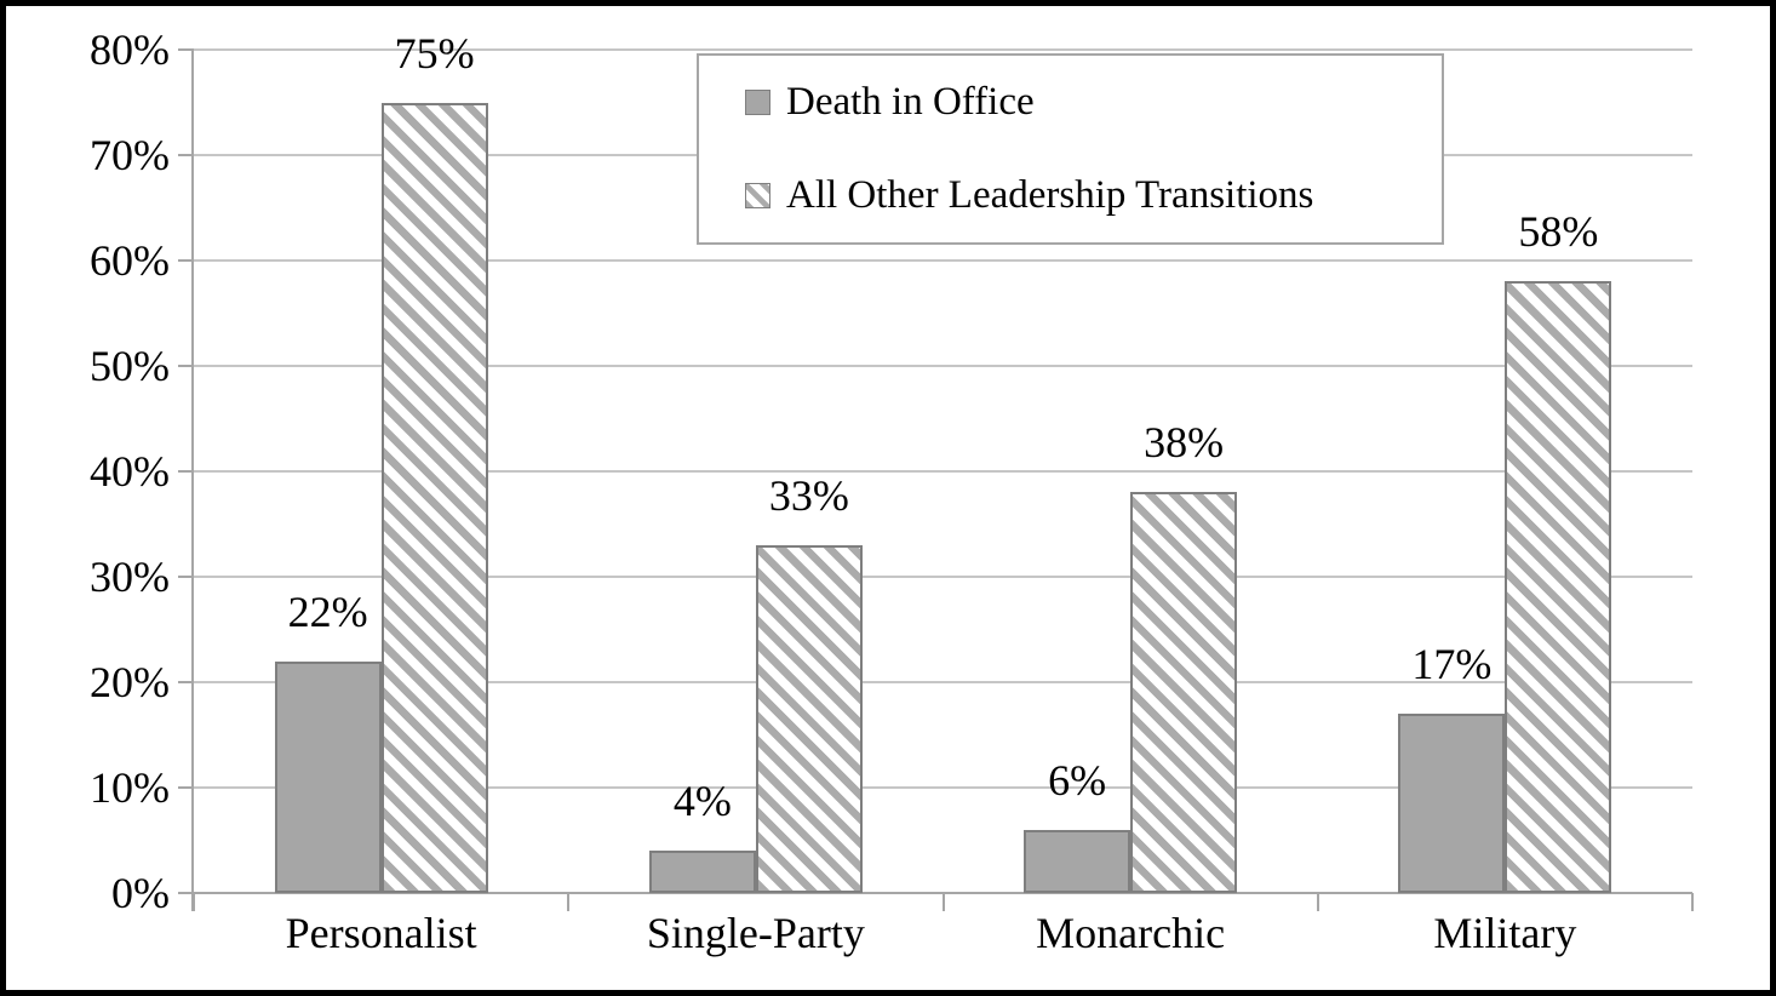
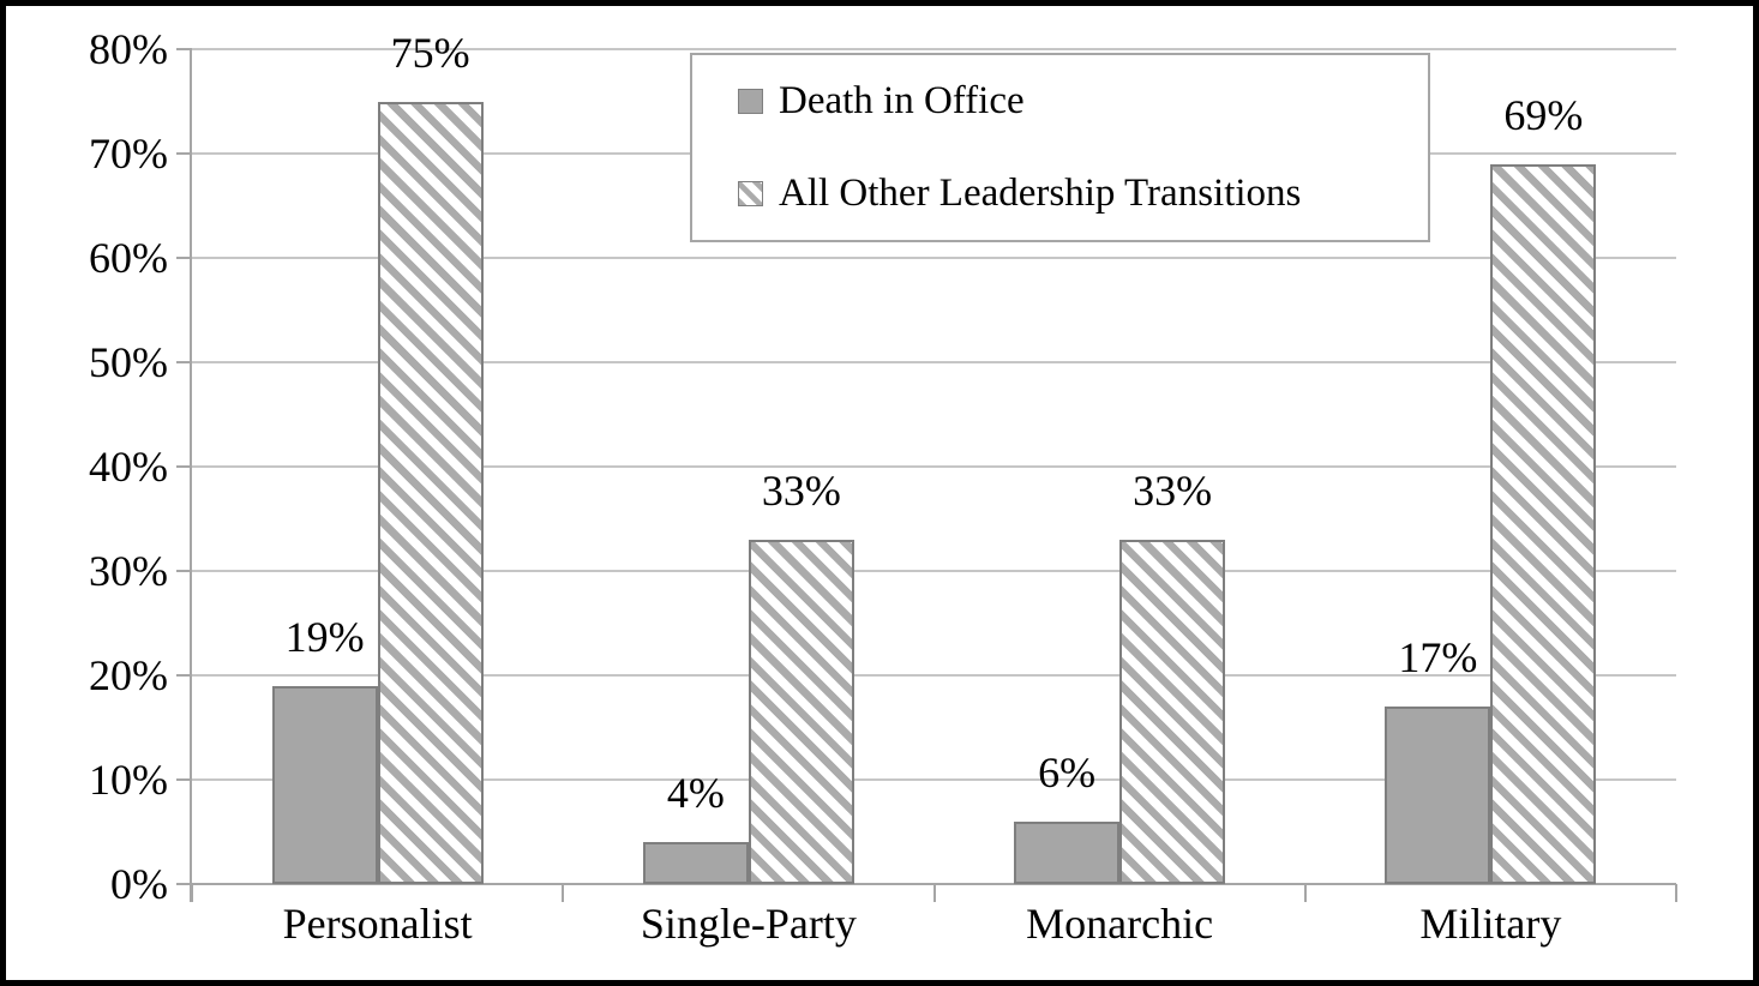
Death in Office/Personalist: 22% -> 19%
All Other Leadership Transitions/Monarchic: 38% -> 33%
All Other Leadership Transitions/Military: 58% -> 69%
